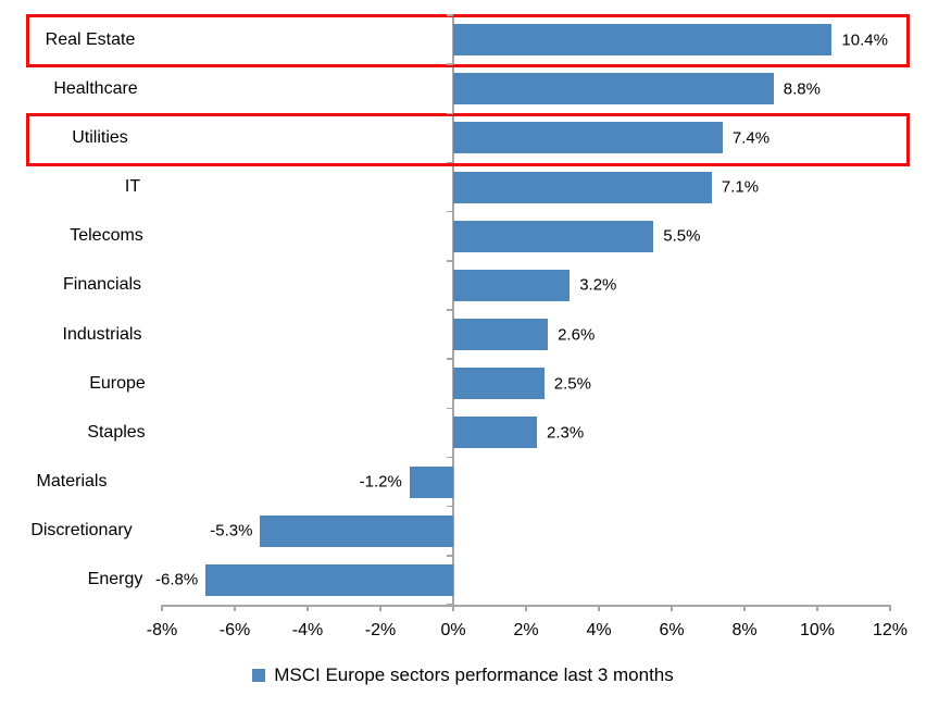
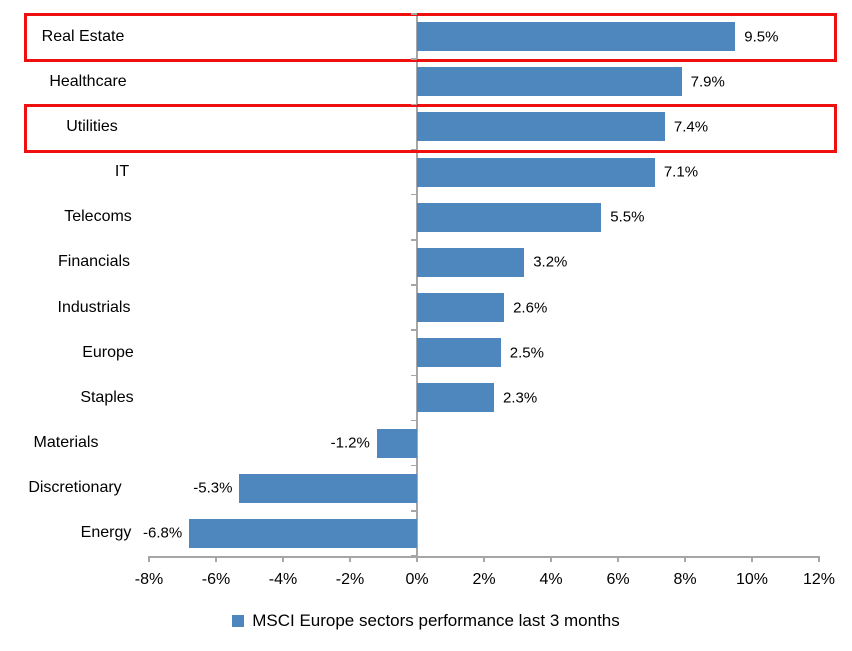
Real Estate: 10.4% -> 9.5%
Healthcare: 8.8% -> 7.9%
